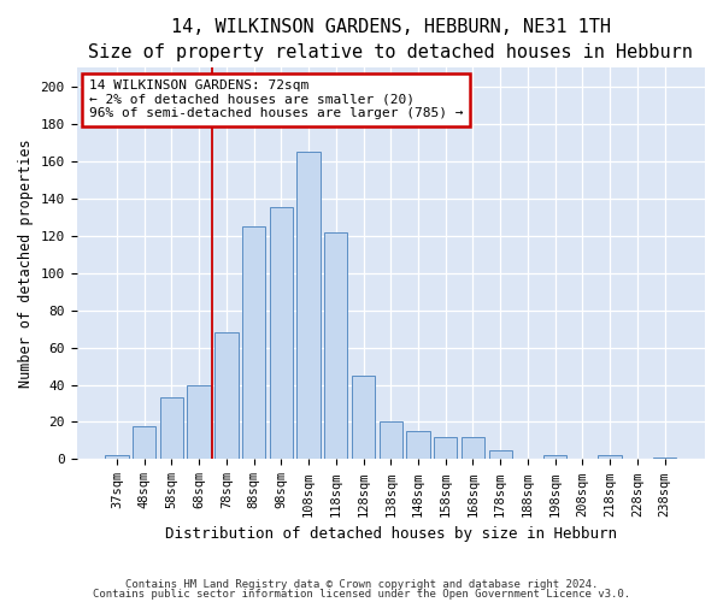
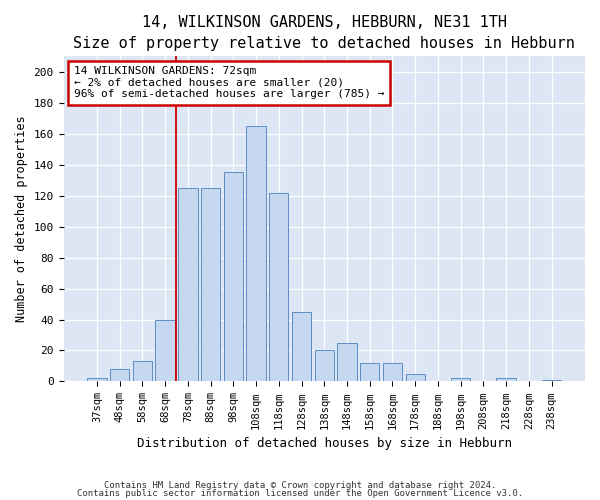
48sqm: 18 -> 8
58sqm: 33 -> 13
78sqm: 68 -> 125
148sqm: 15 -> 25
